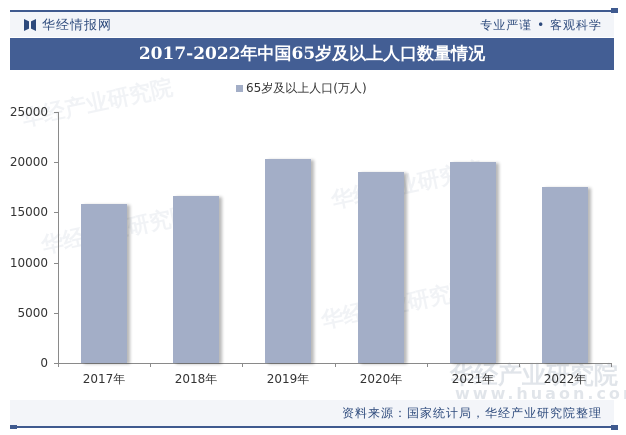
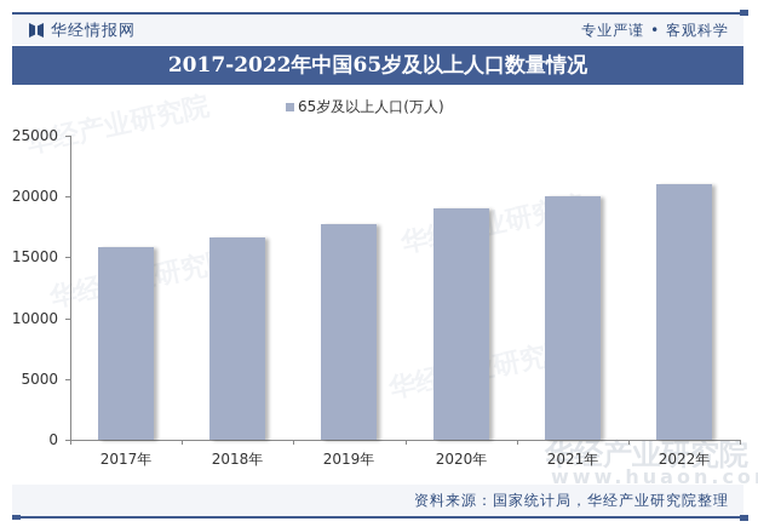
2019年: 20300 -> 17800
2022年: 17500 -> 21000
